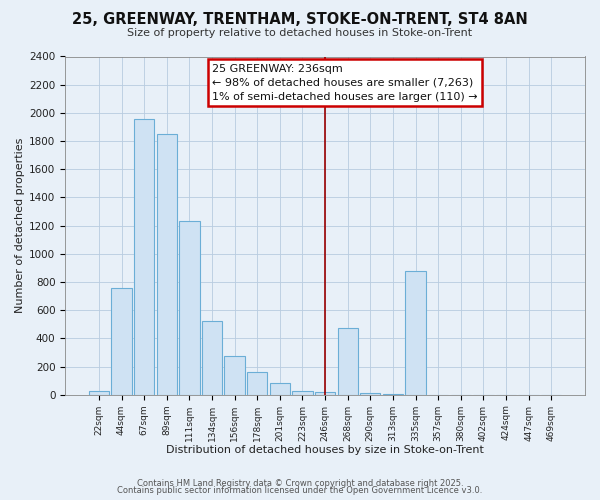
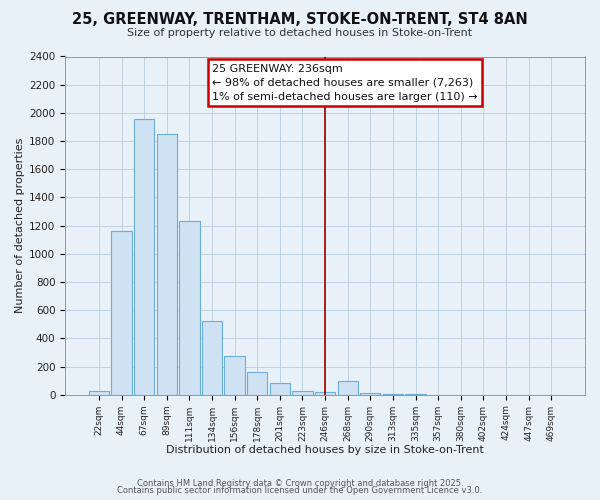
44sqm: 760 -> 1160
268sqm: 470 -> 100
335sqm: 880 -> 0
